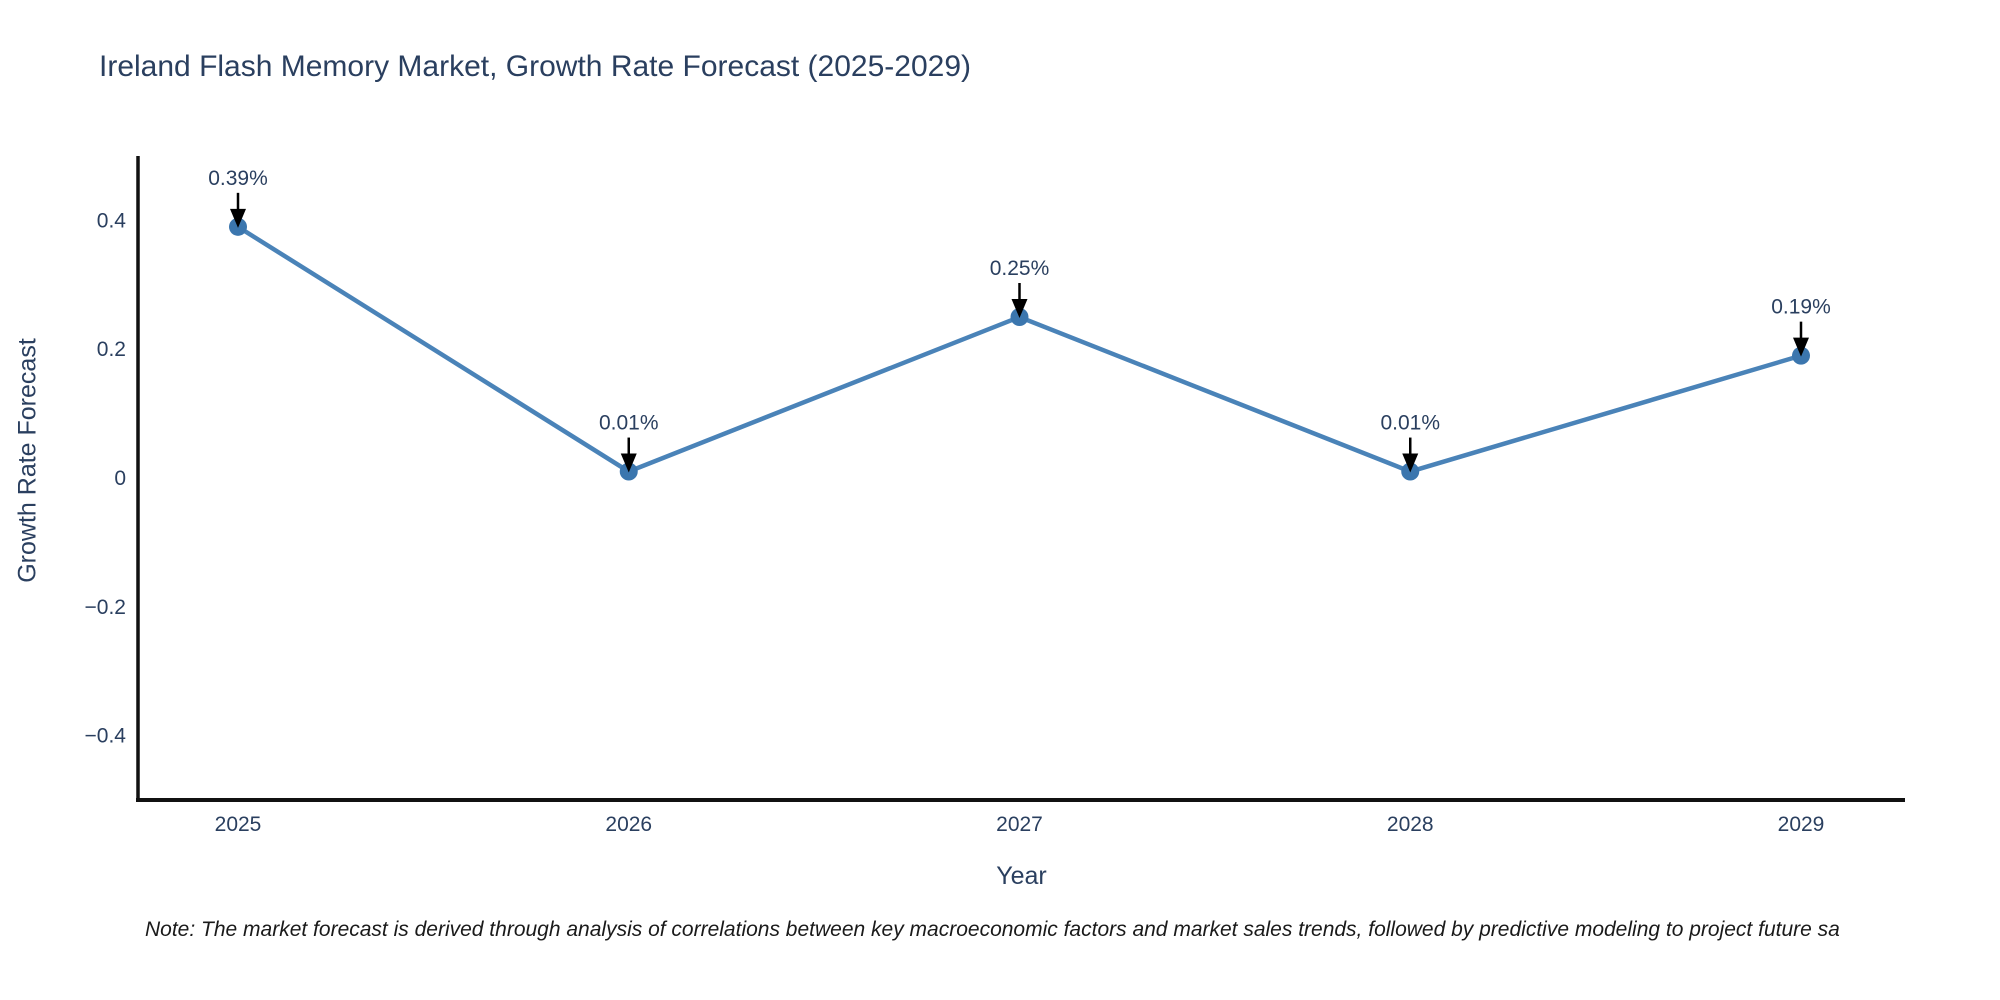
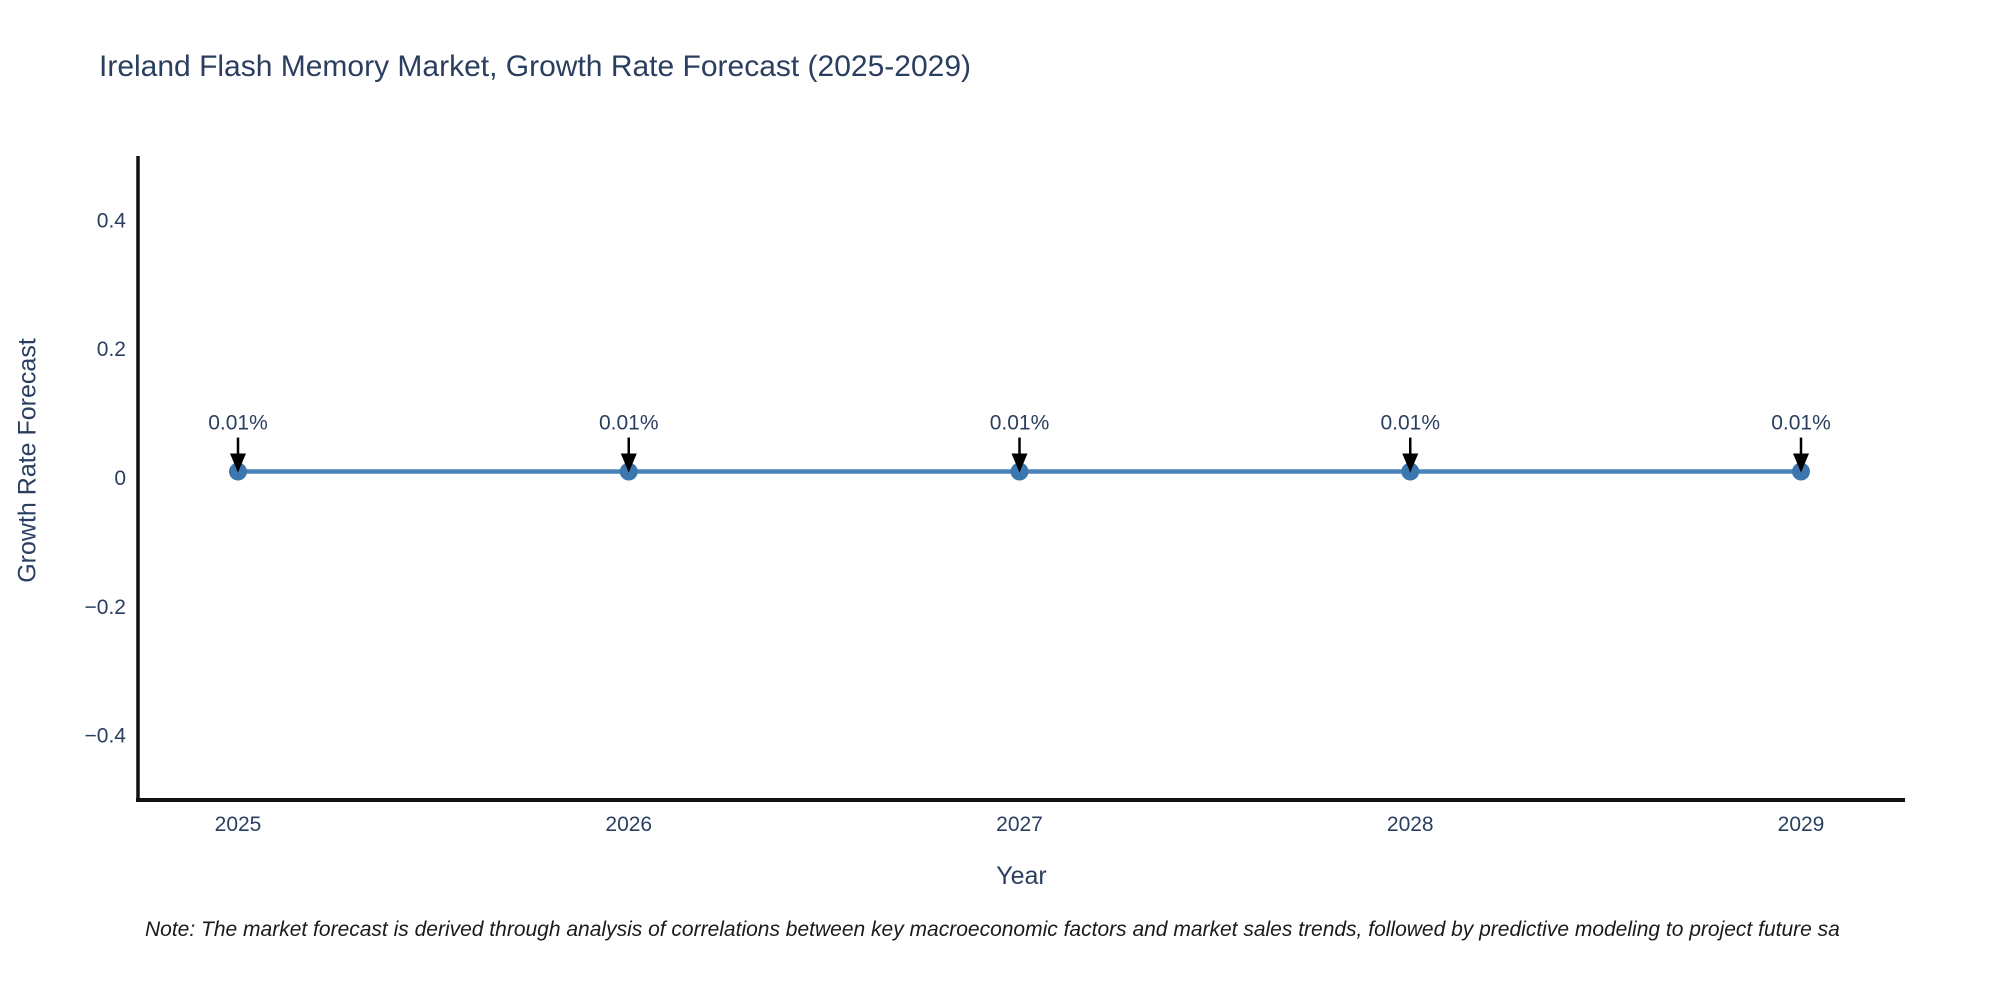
2025: 0.39% -> 0.01%
2027: 0.25% -> 0.01%
2029: 0.19% -> 0.01%
